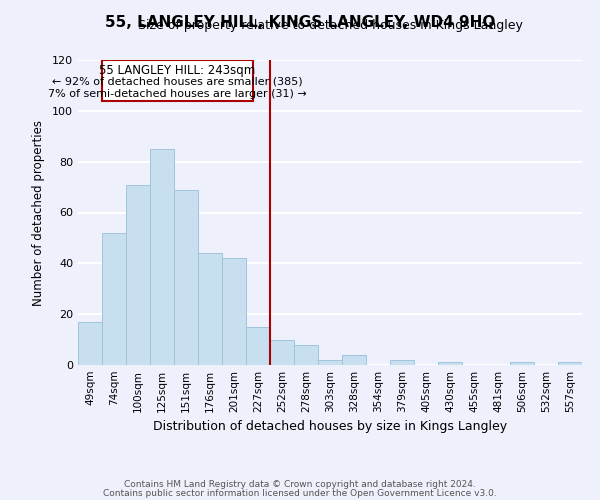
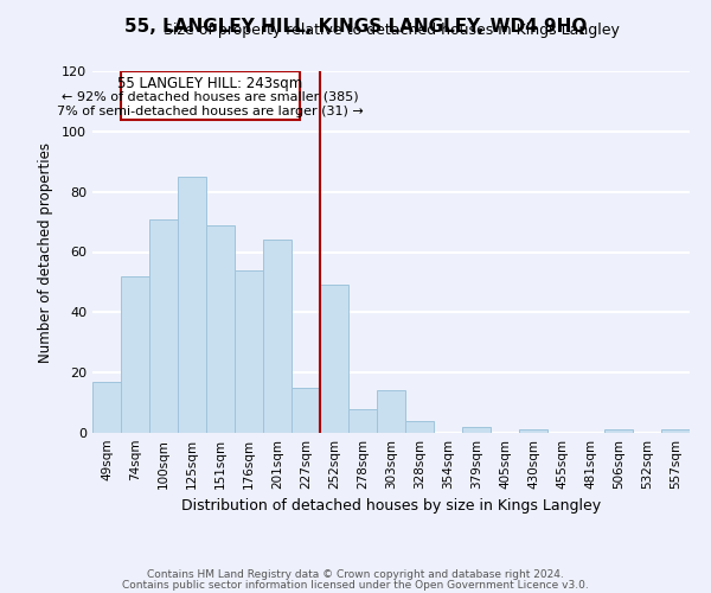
176sqm: 44 -> 54
201sqm: 42 -> 64
252sqm: 10 -> 49
303sqm: 2 -> 14
